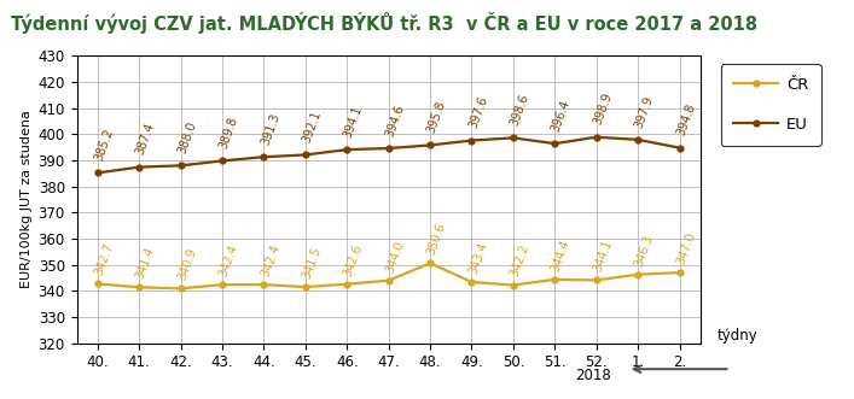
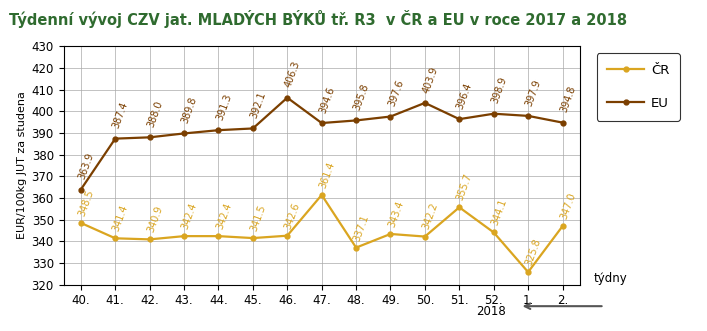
ČR/40.: 342.7 -> 348.5
EU/40.: 385.2 -> 363.9
EU/46.: 394.1 -> 406.3
ČR/47.: 344.0 -> 361.4
ČR/48.: 350.6 -> 337.1
EU/50.: 398.6 -> 403.9
ČR/51.: 344.4 -> 355.7
ČR/1.: 346.3 -> 325.8
